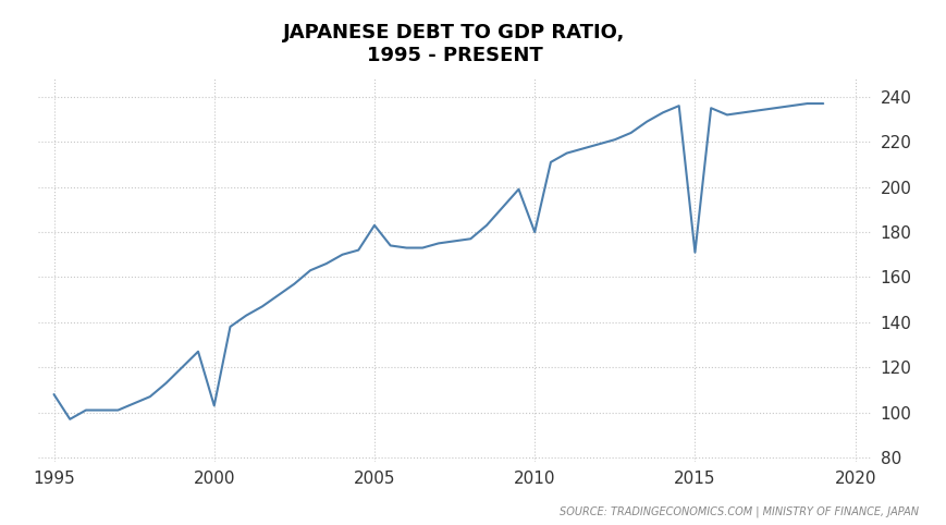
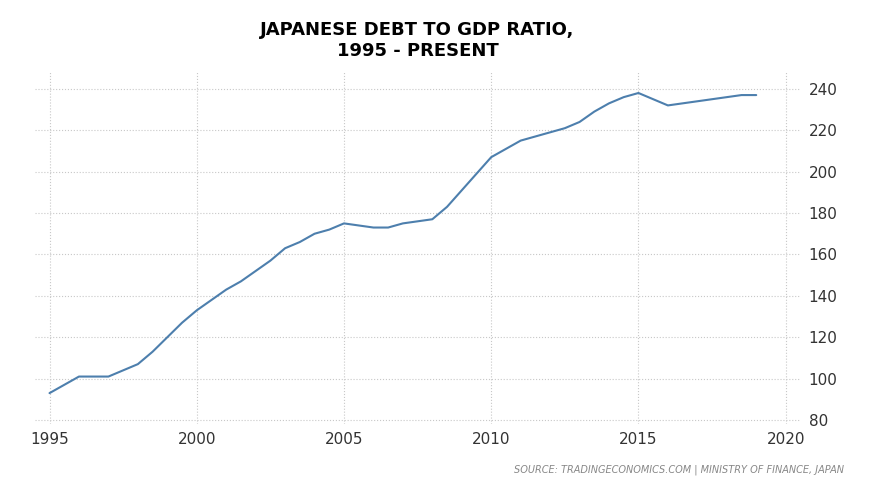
1995: 108 -> 93
2000: 103 -> 133
2005: 183 -> 175
2010: 180 -> 207
2015: 171 -> 238
